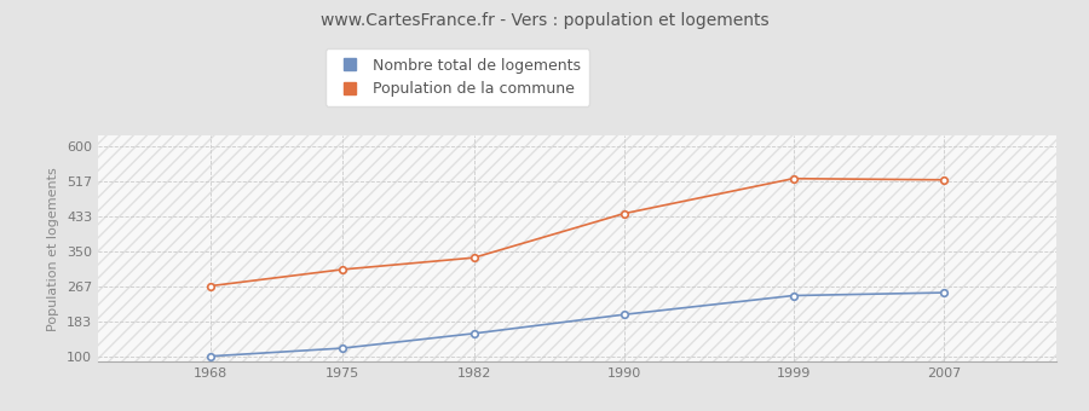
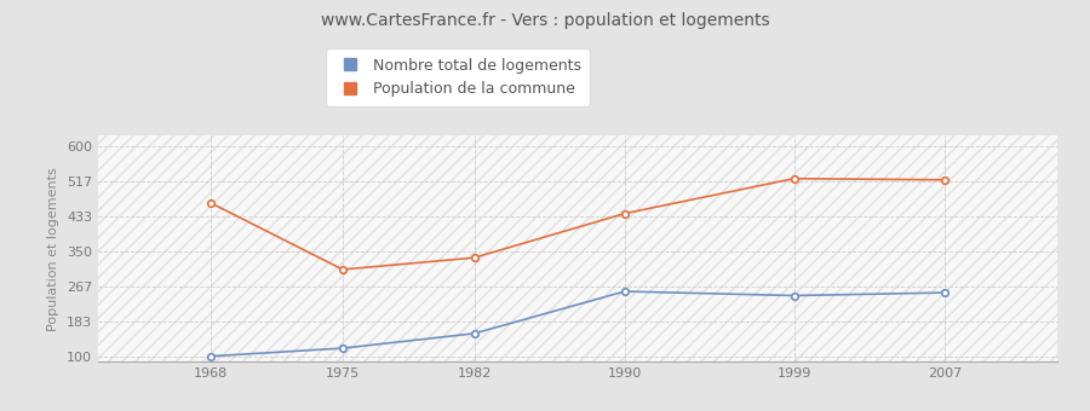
Population de la commune/1968: 268 -> 465
Nombre total de logements/1990: 200 -> 255
